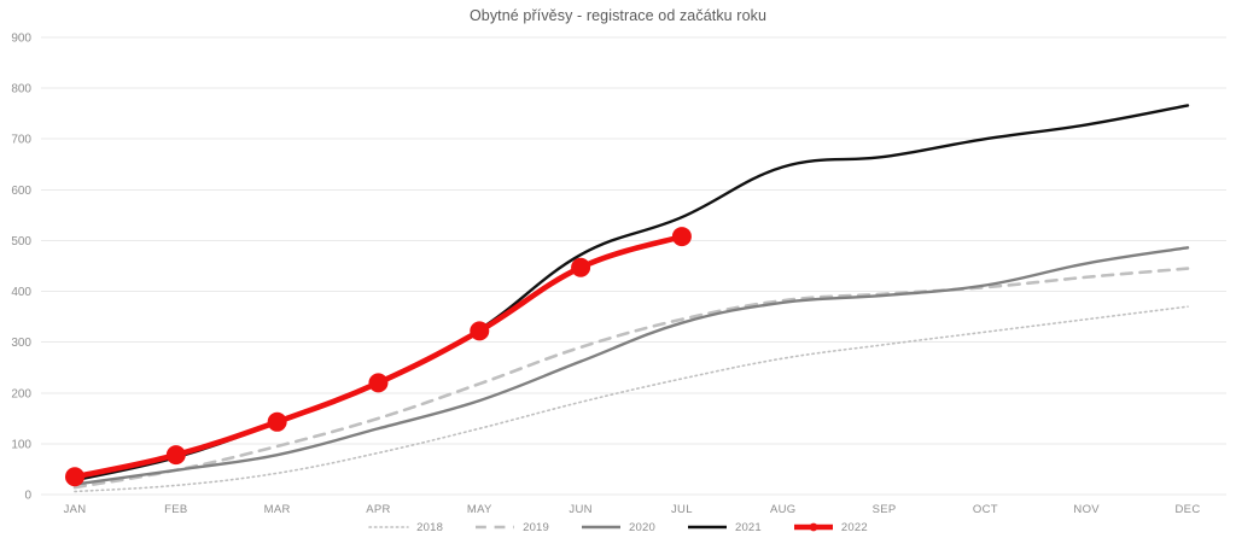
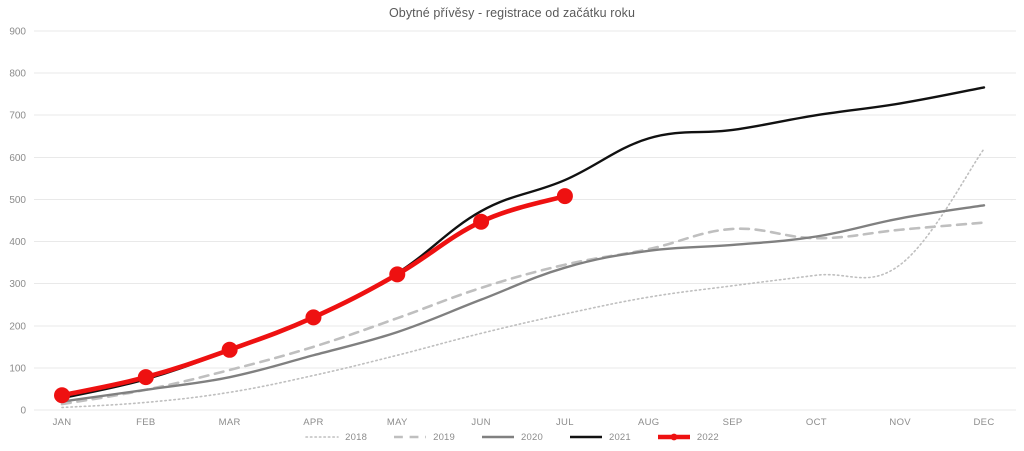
2019/SEP: 400 -> 430
2018/DEC: 370 -> 620
